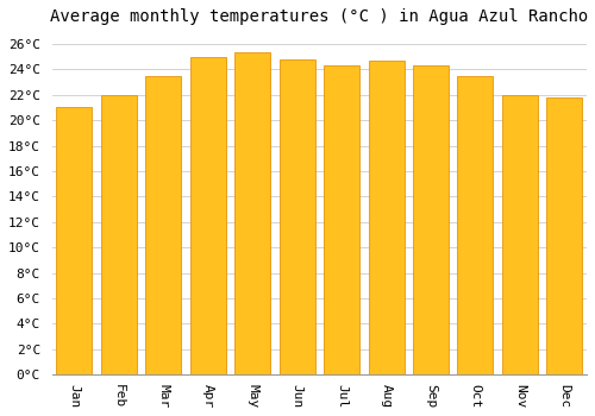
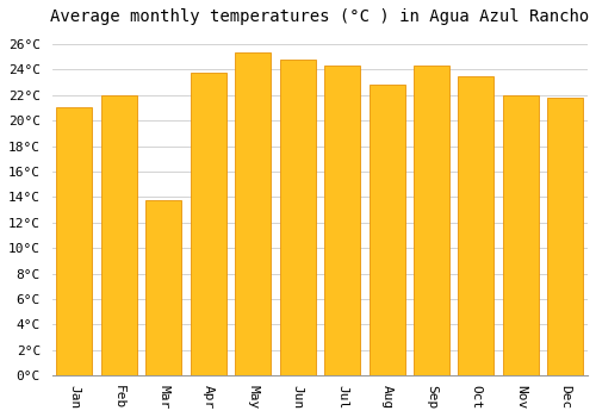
Mar: 23.5°C -> 13.8°C
Apr: 25.0°C -> 23.8°C
Aug: 24.7°C -> 22.8°C
